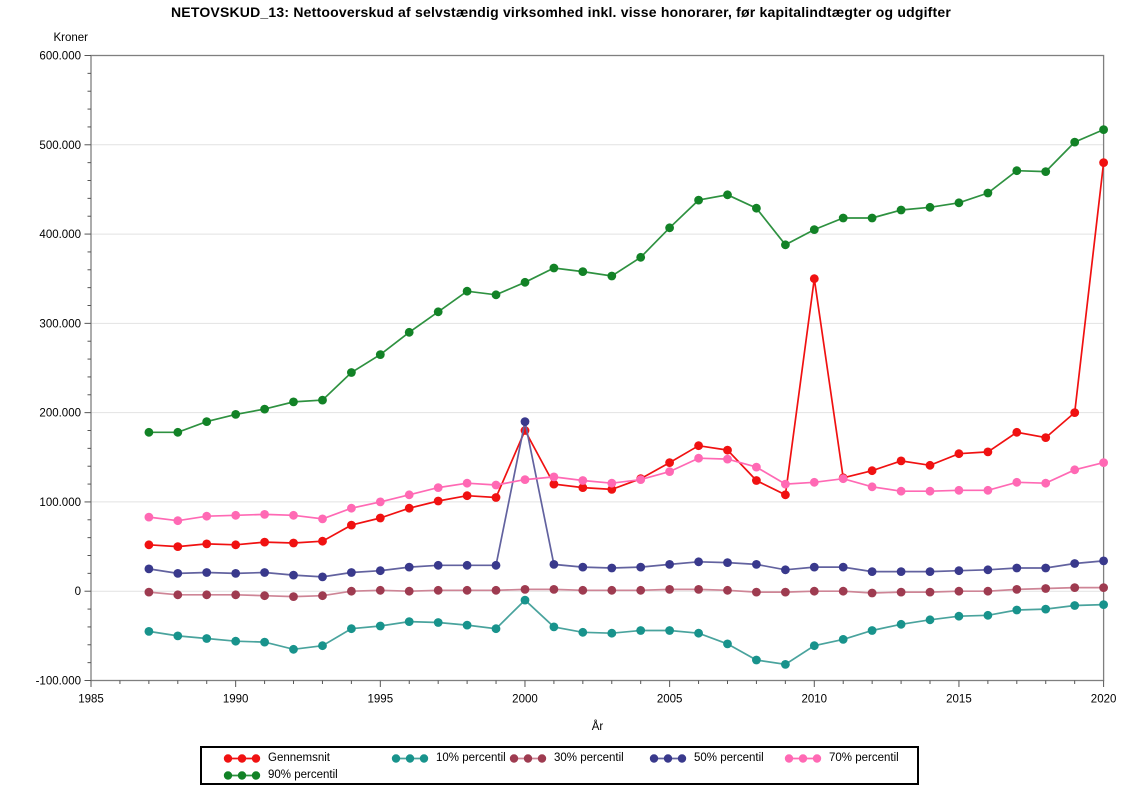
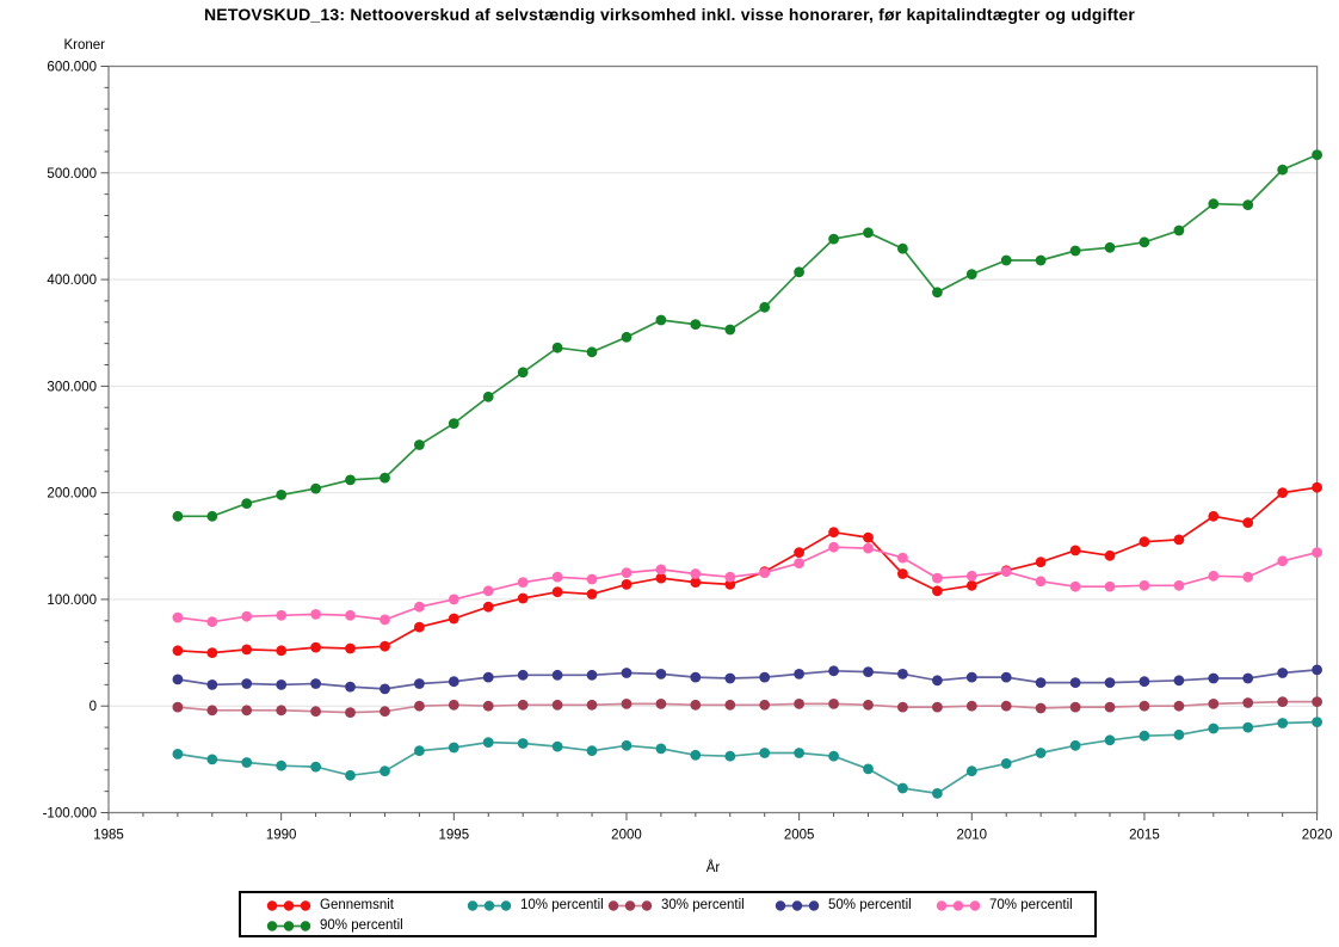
Gennemsnit/2000: 180000 -> 110000
10% percentil/2000: -10000 -> -40000
50% percentil/2000: 190000 -> 30000
Gennemsnit/2010: 350000 -> 110000
Gennemsnit/2020: 480000 -> 200000
